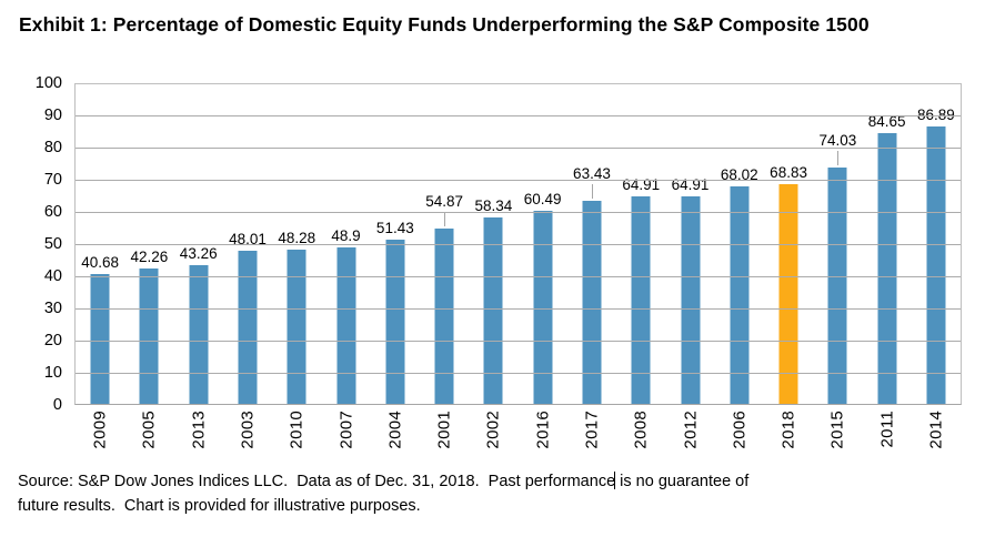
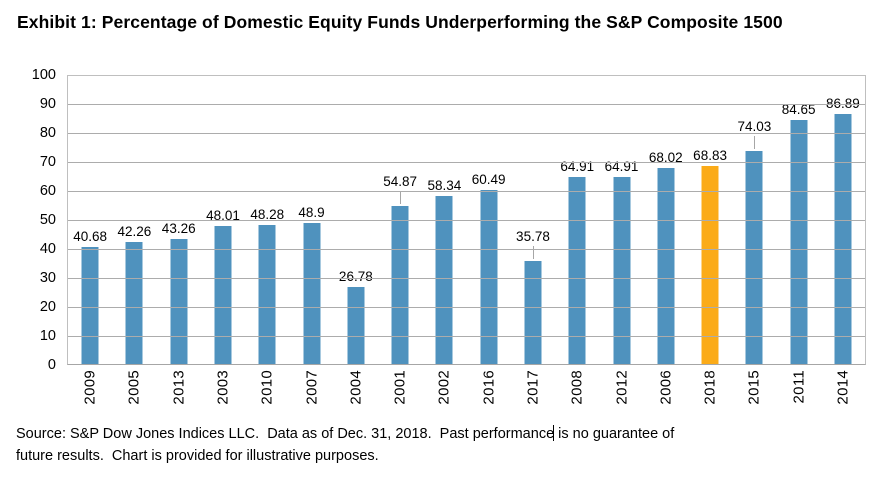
2004: 51.43 -> 26.78
2017: 63.43 -> 35.78
